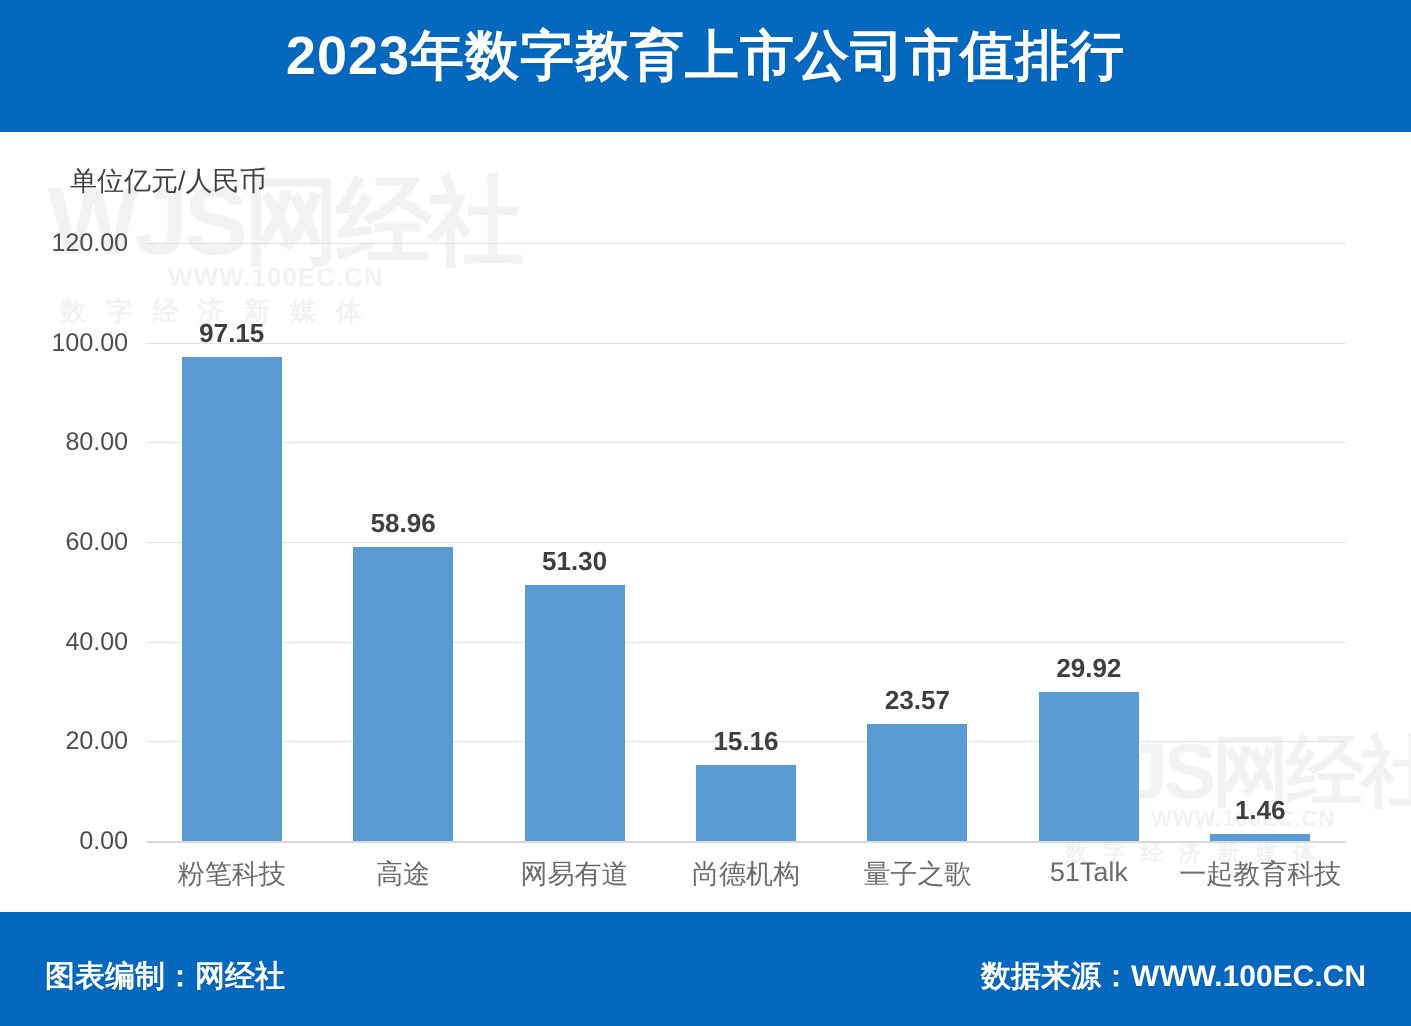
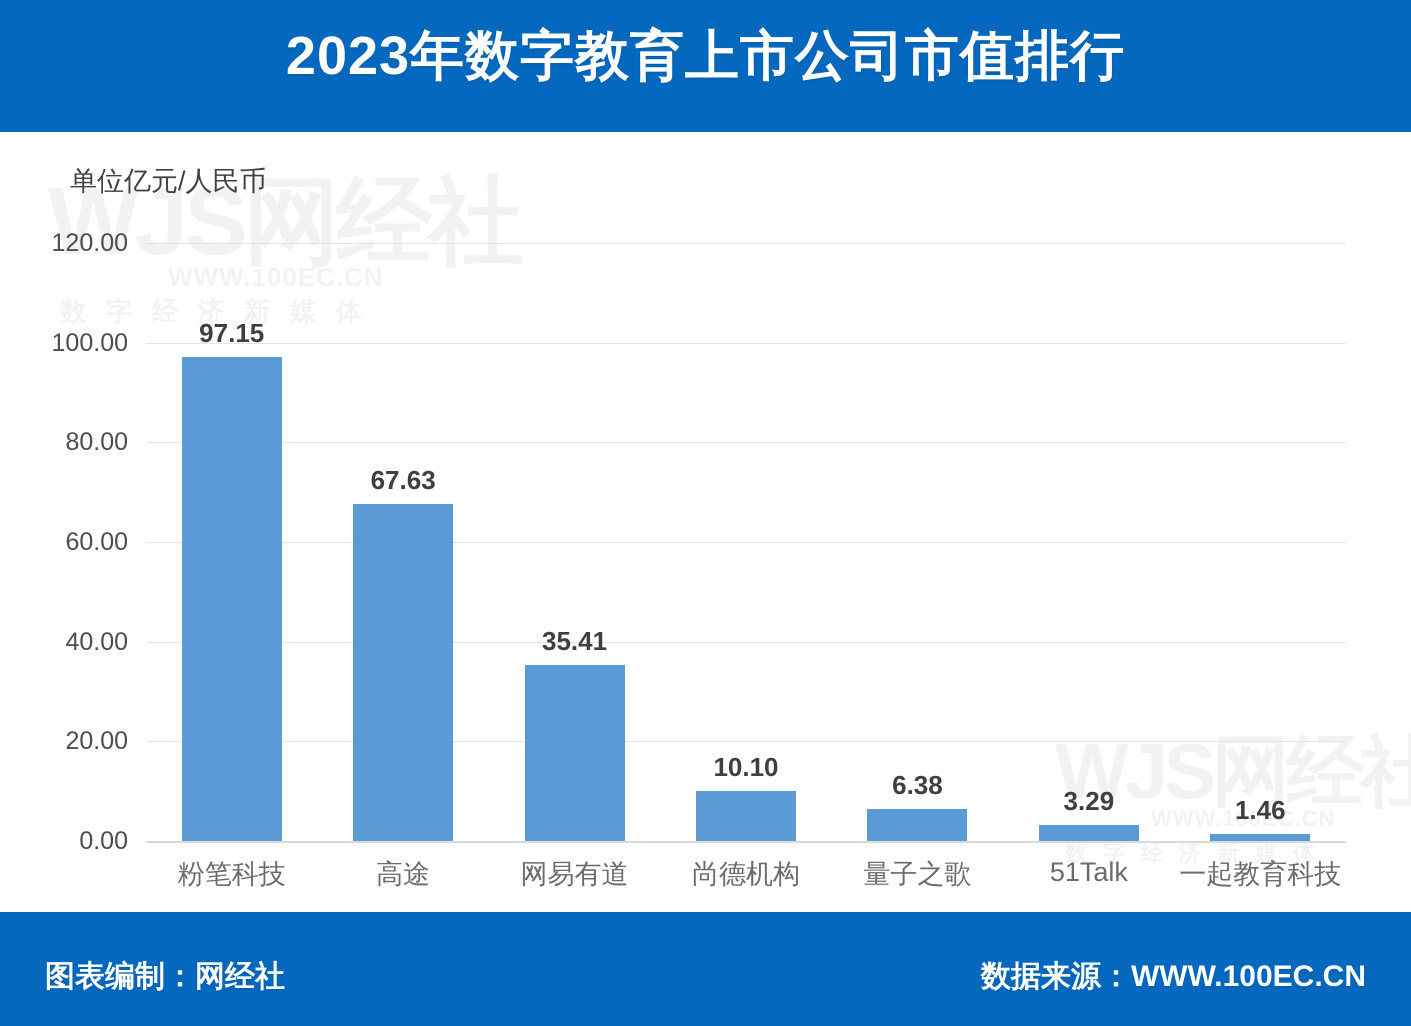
高途: 58.96 -> 67.63
网易有道: 51.30 -> 35.41
尚德机构: 15.16 -> 10.10
量子之歌: 23.57 -> 6.38
51Talk: 29.92 -> 3.29
